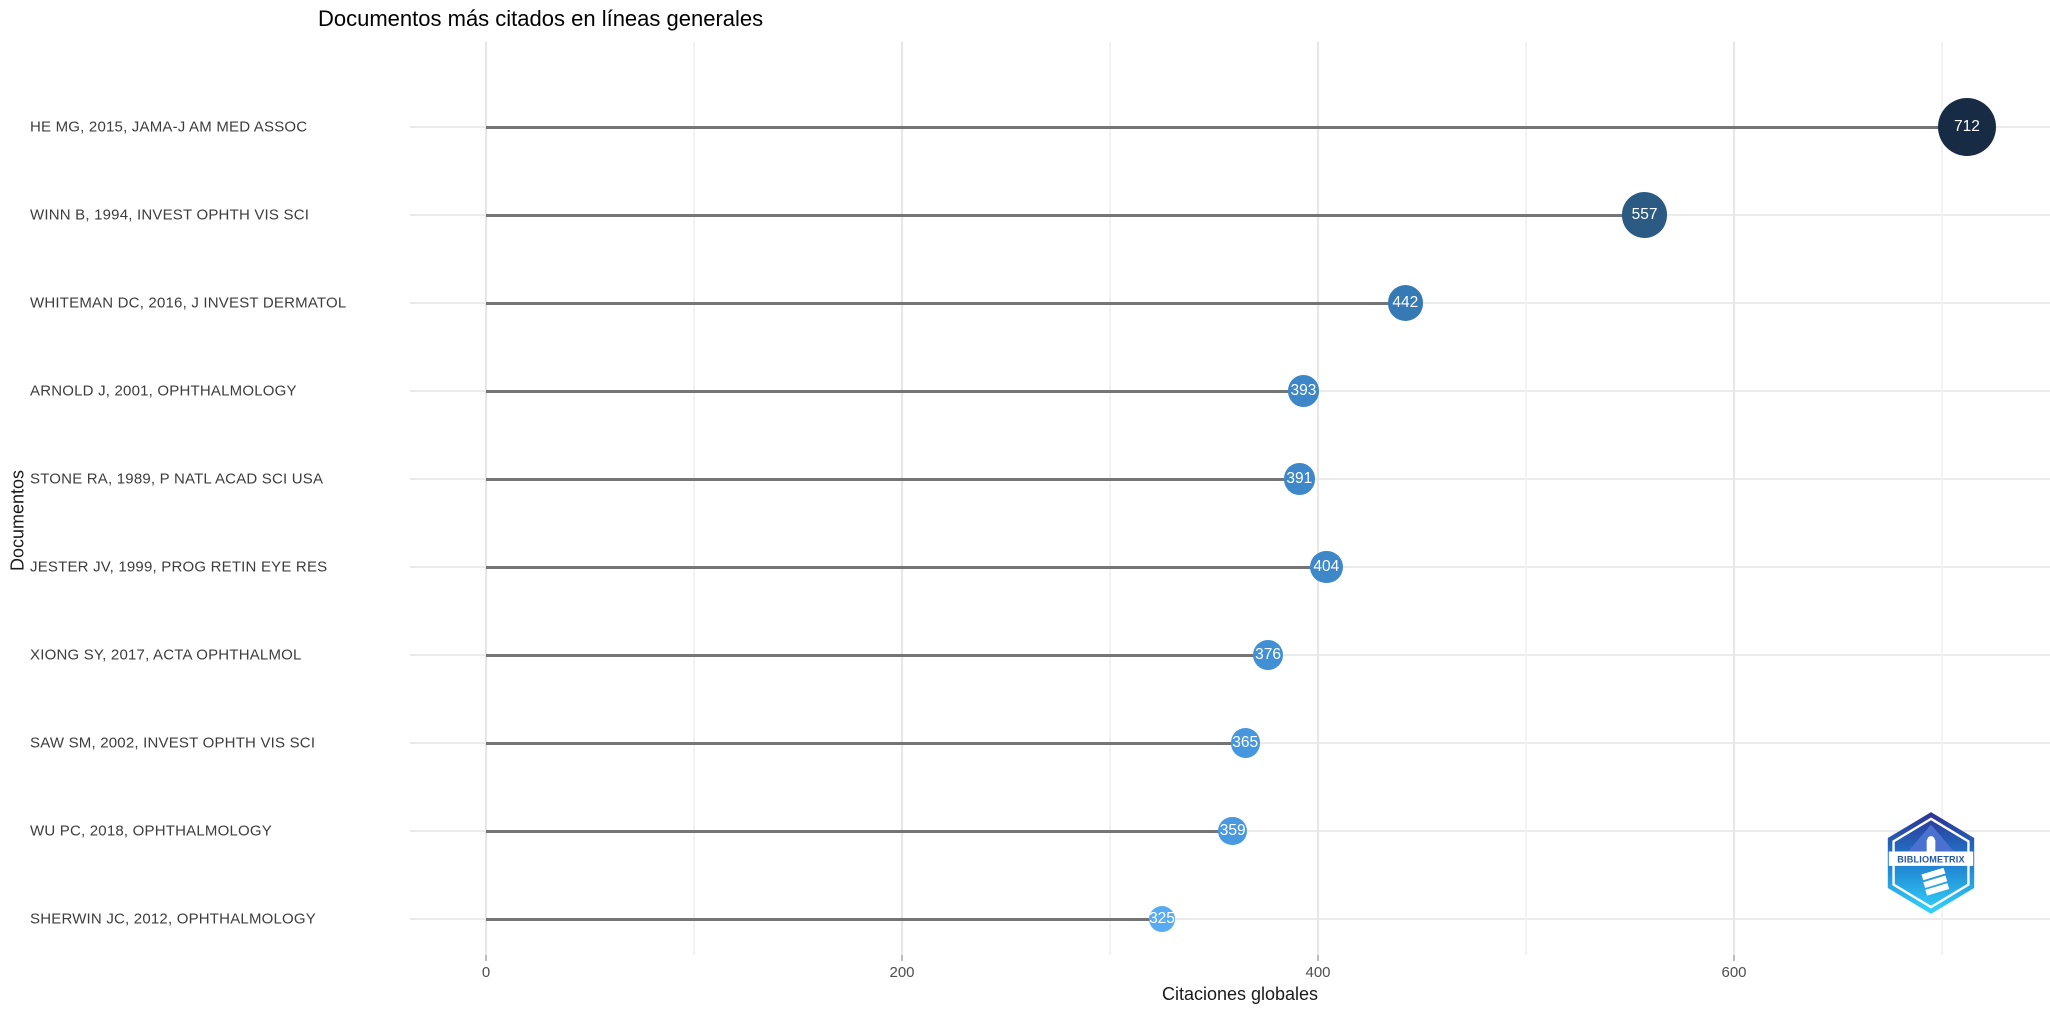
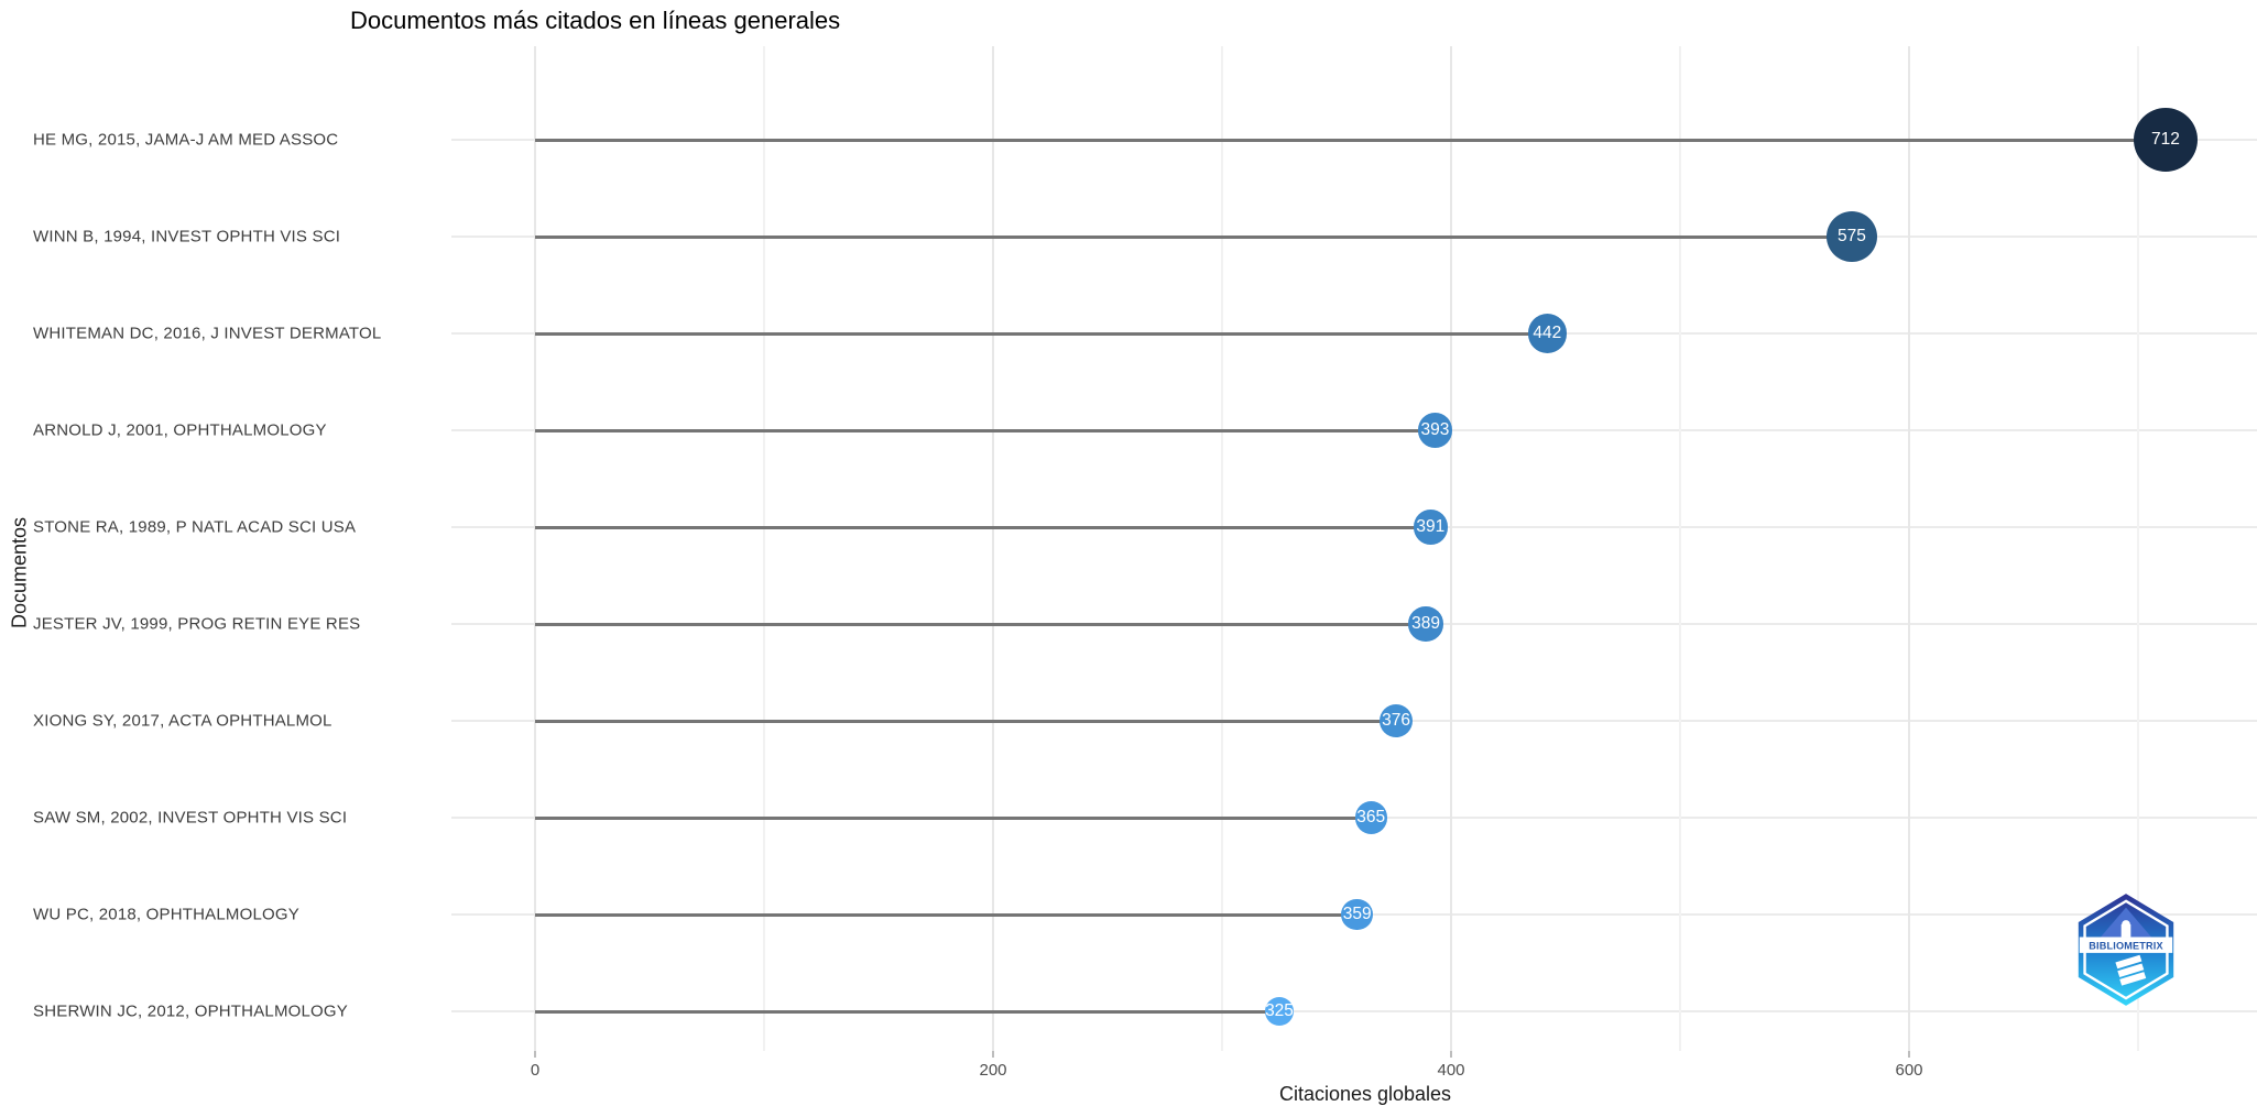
WINN B, 1994, INVEST OPHTH VIS SCI: 557 -> 575
JESTER JV, 1999, PROG RETIN EYE RES: 404 -> 389
